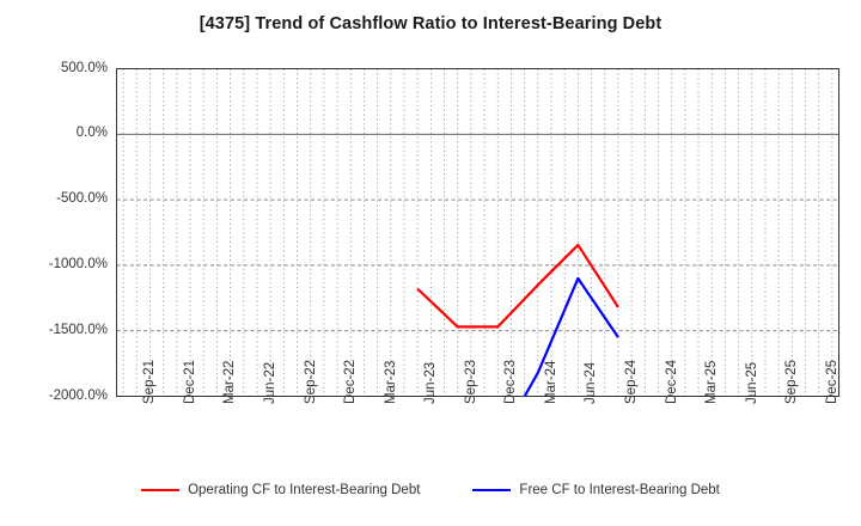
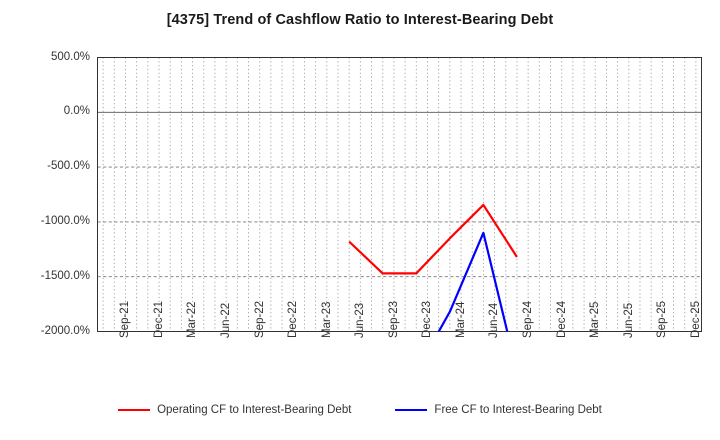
Free CF to Interest-Bearing Debt/Sep-24: -1550% -> -2000%
